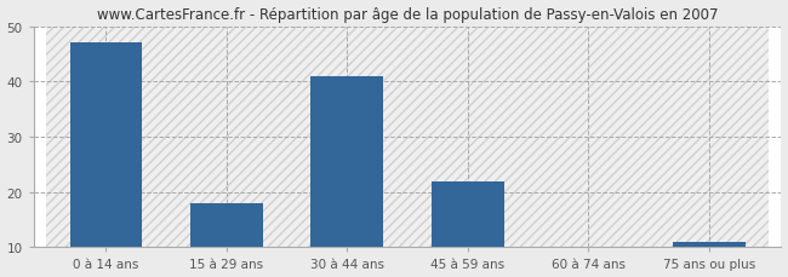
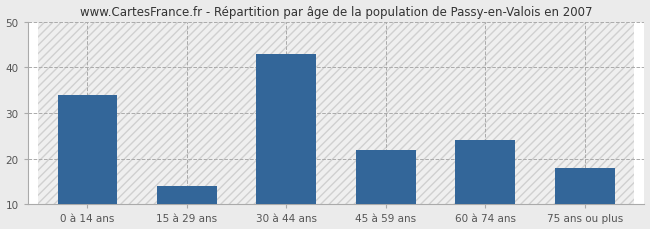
0 à 14 ans: 47 -> 34
15 à 29 ans: 18 -> 14
30 à 44 ans: 41 -> 43
60 à 74 ans: 10 -> 24
75 ans ou plus: 11 -> 18
